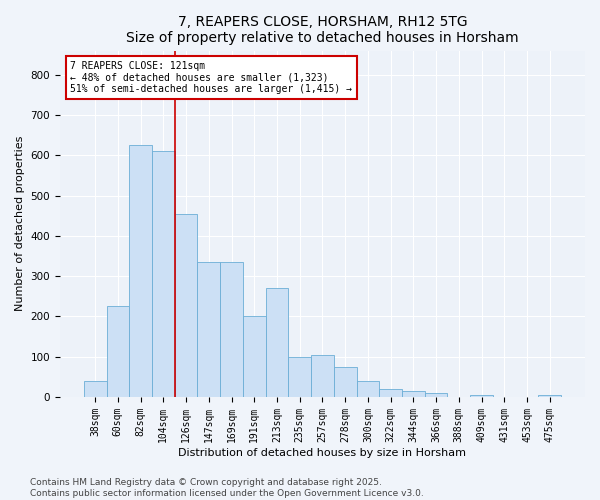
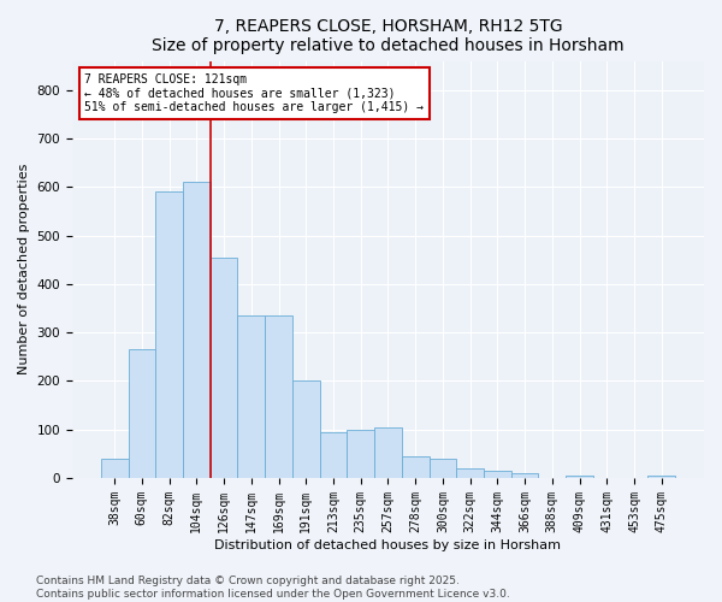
60sqm: 225 -> 265
82sqm: 625 -> 590
213sqm: 270 -> 95
278sqm: 75 -> 45
